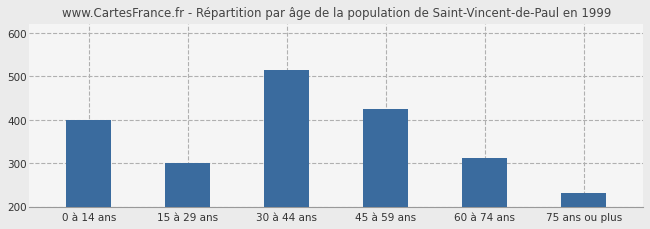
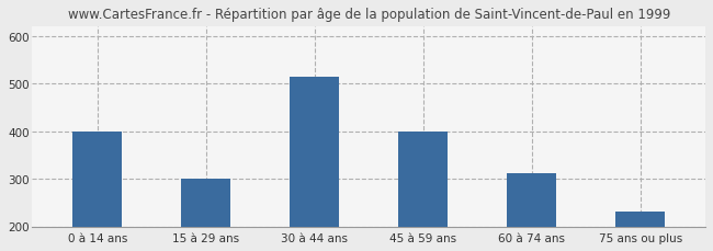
45 à 59 ans: 425 -> 399
